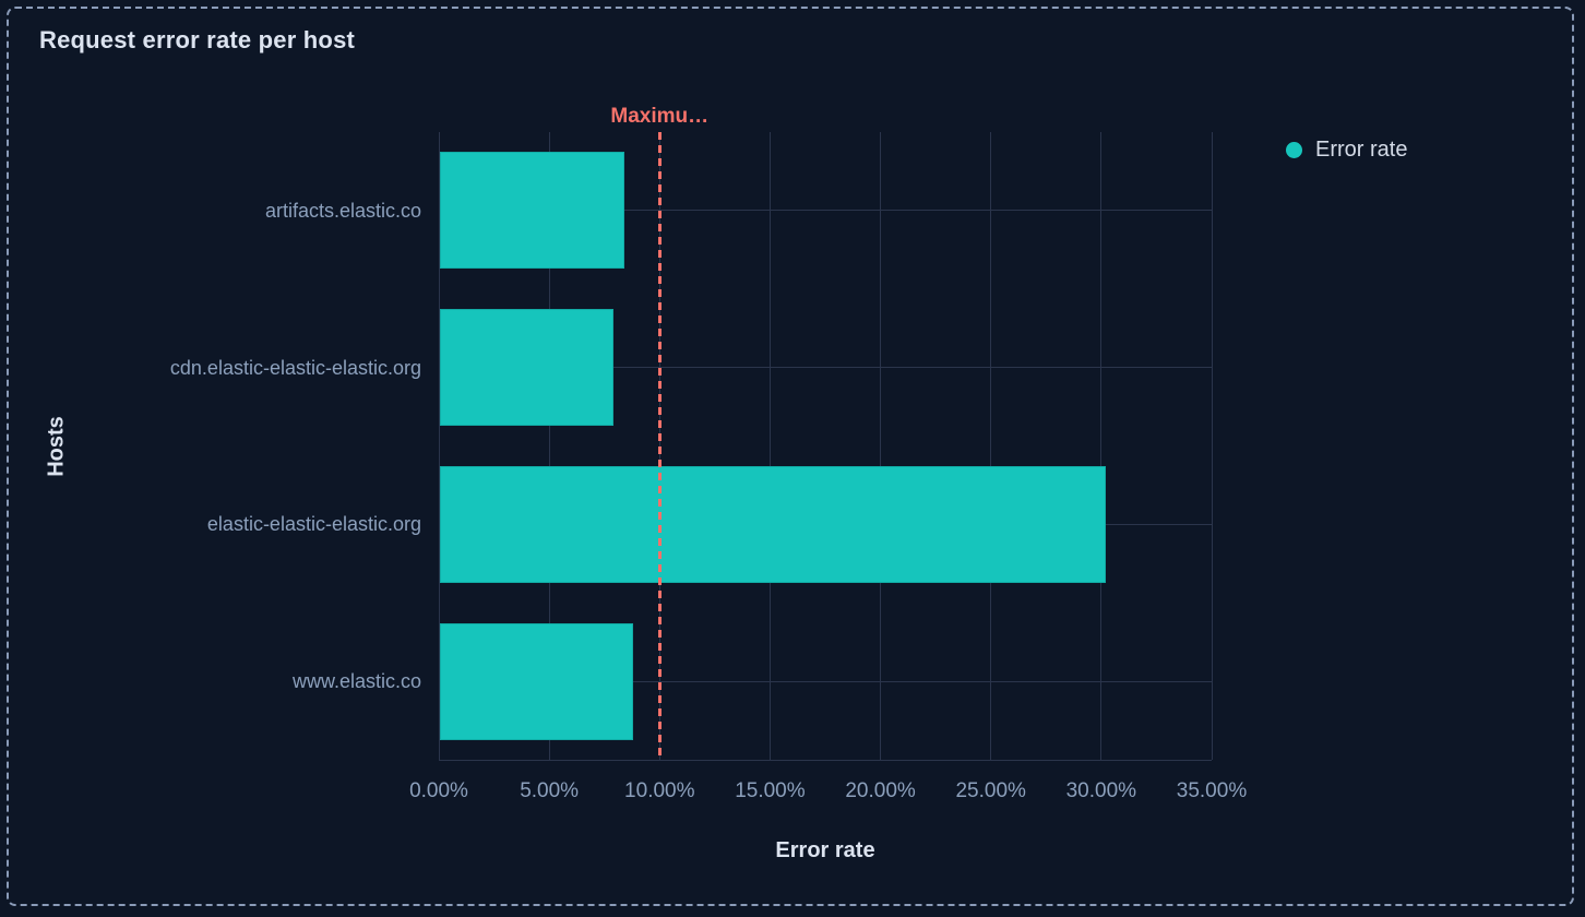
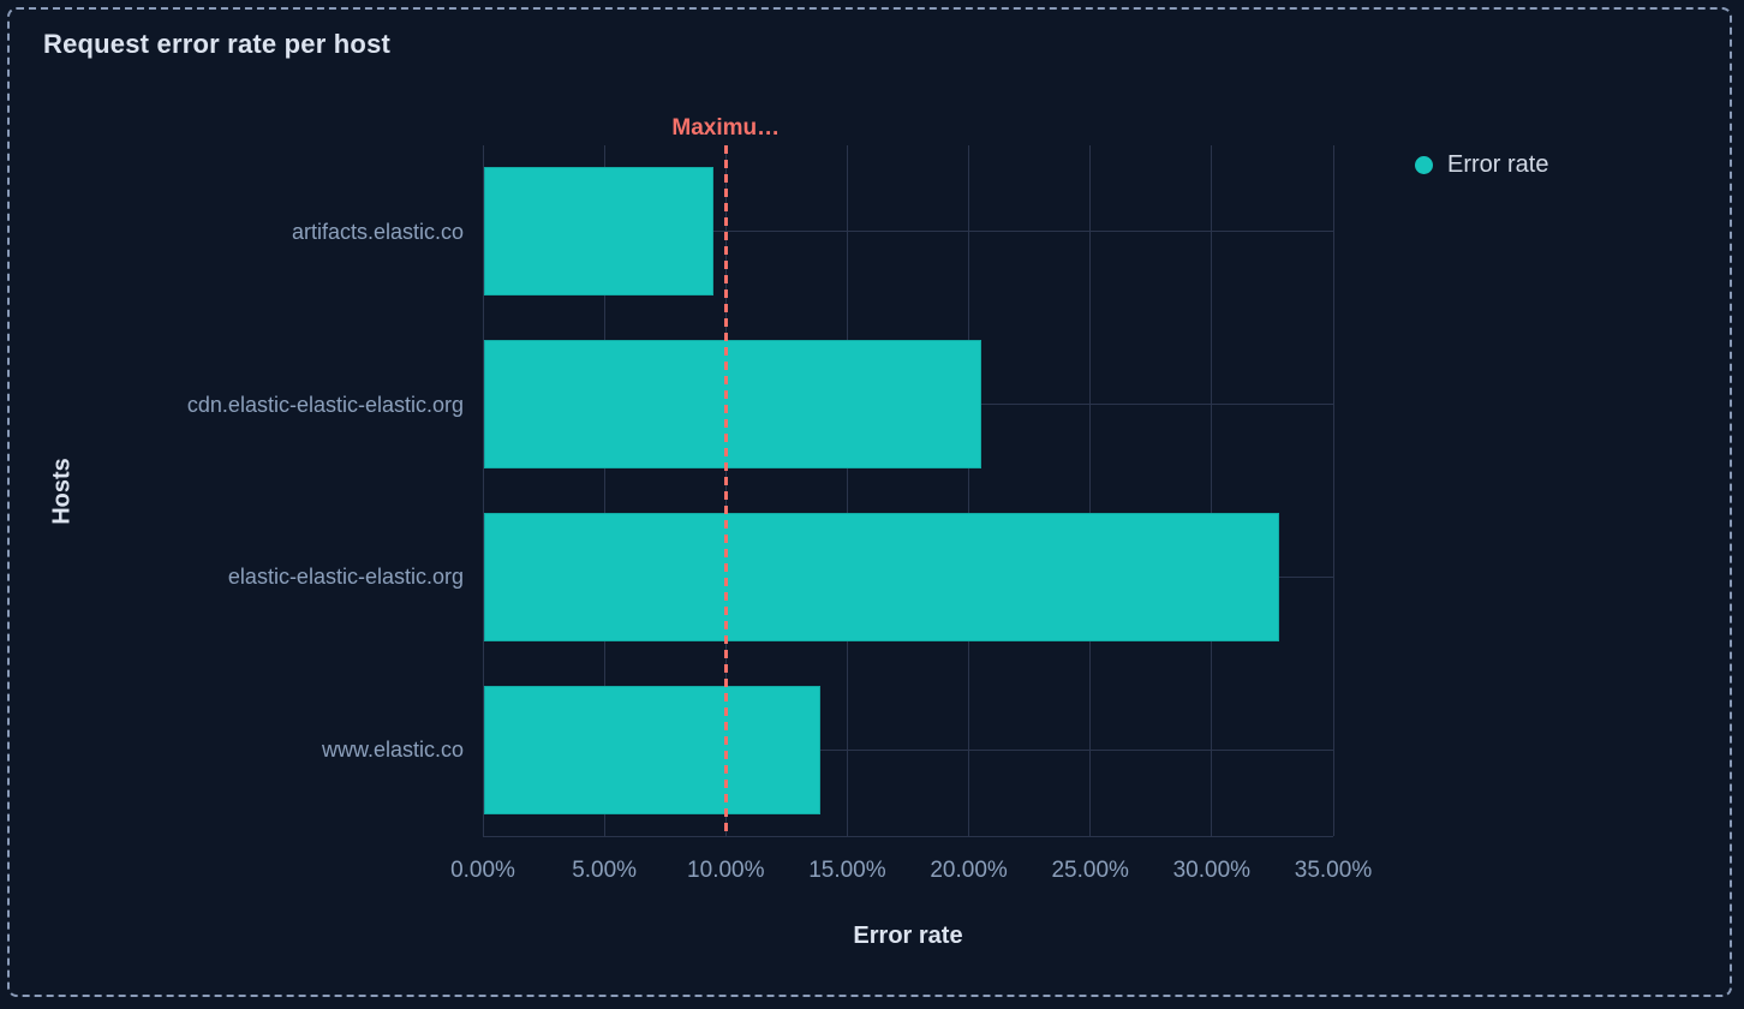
artifacts.elastic.co: 8.4% -> 9.5%
cdn.elastic-elastic-elastic.org: 7.9% -> 20.5%
elastic-elastic-elastic.org: 30.2% -> 32.8%
www.elastic.co: 8.8% -> 13.9%
